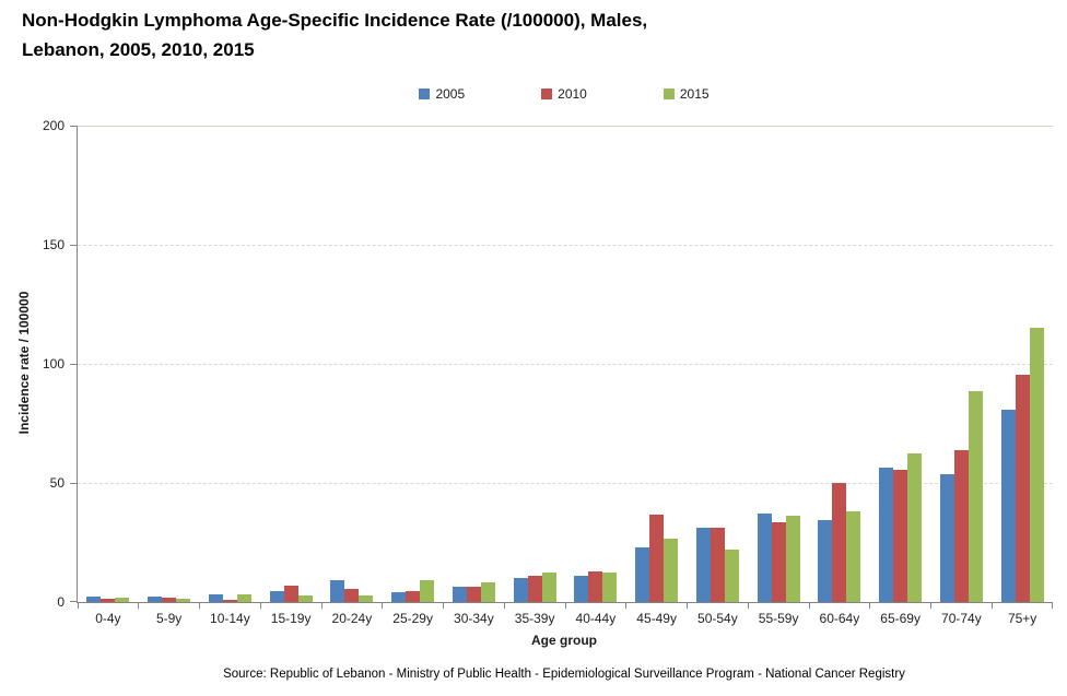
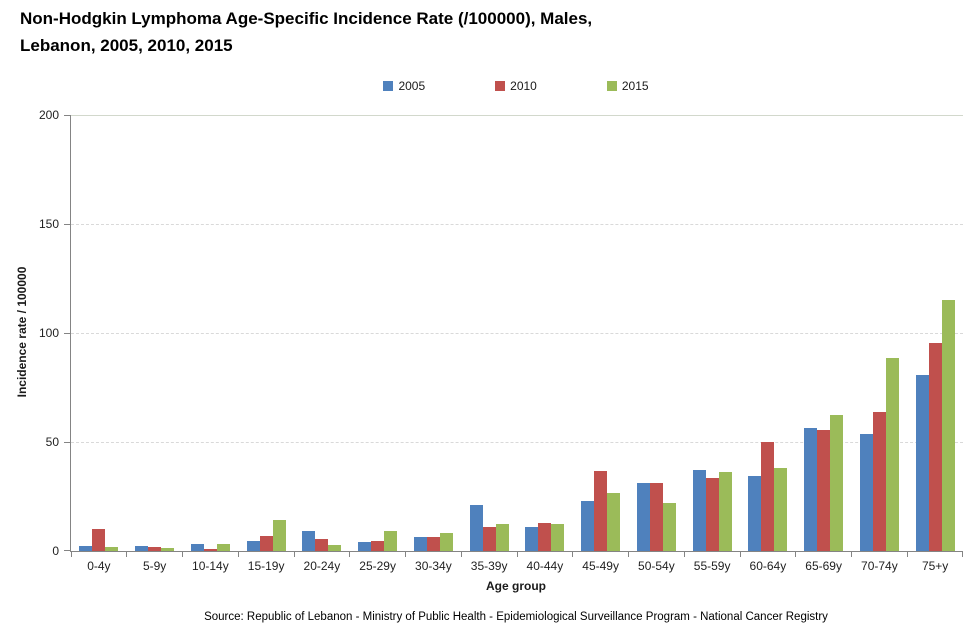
2010/0-4y: 1 -> 10
2015/15-19y: 3 -> 14
2005/35-39y: 10 -> 21
